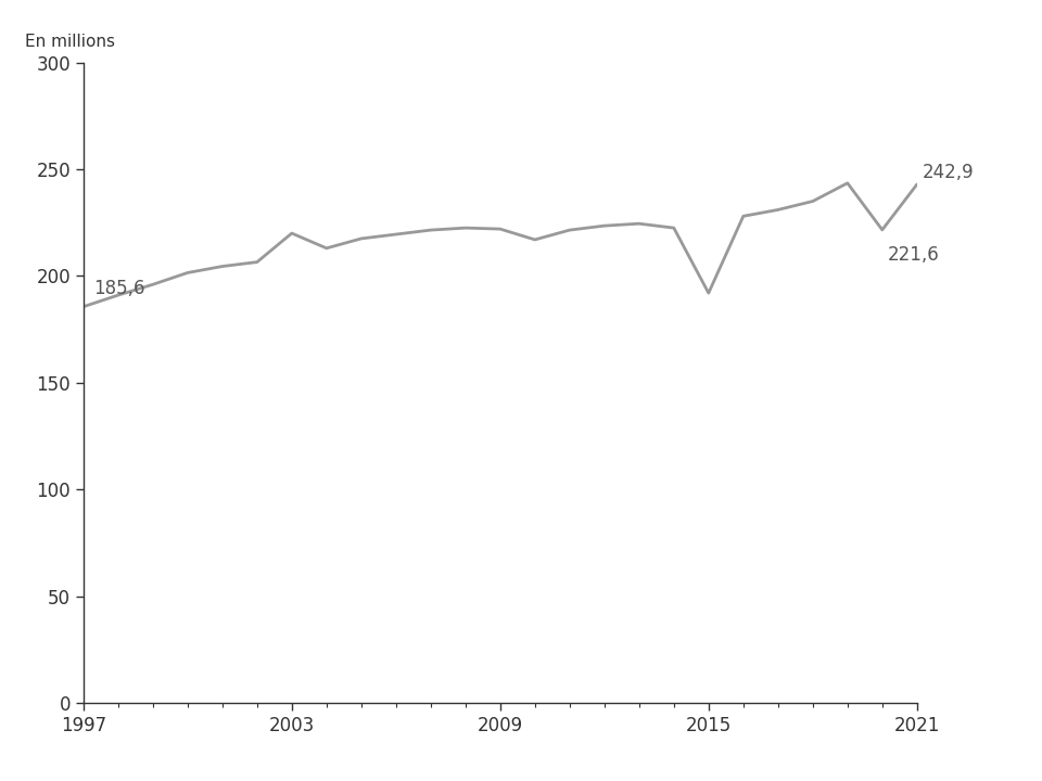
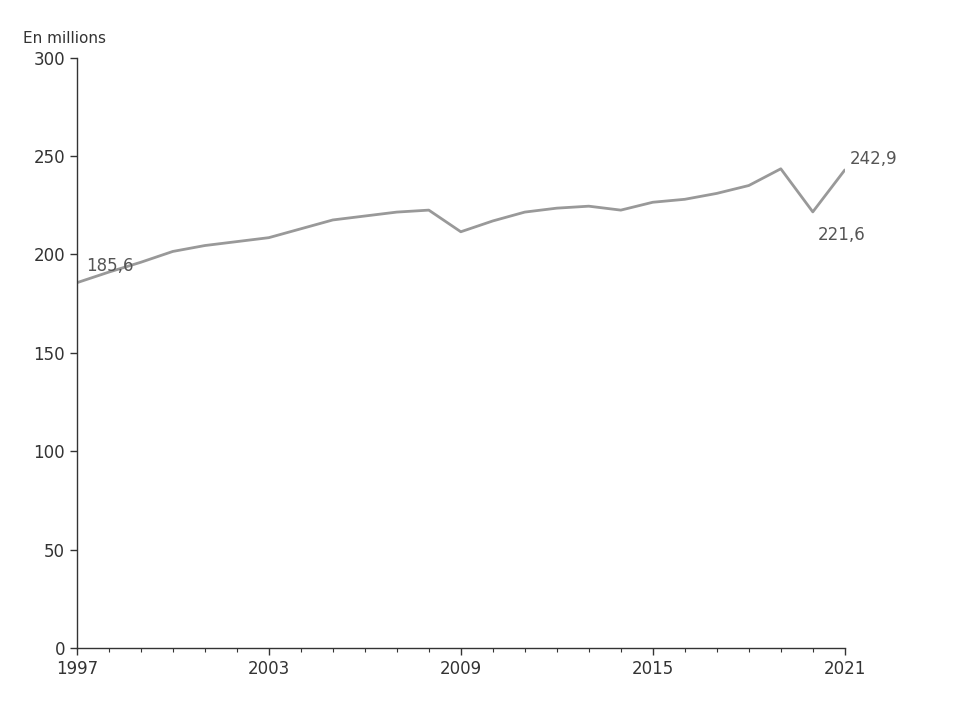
2003: 220 -> 208
2009: 222 -> 212
2015: 192 -> 226
